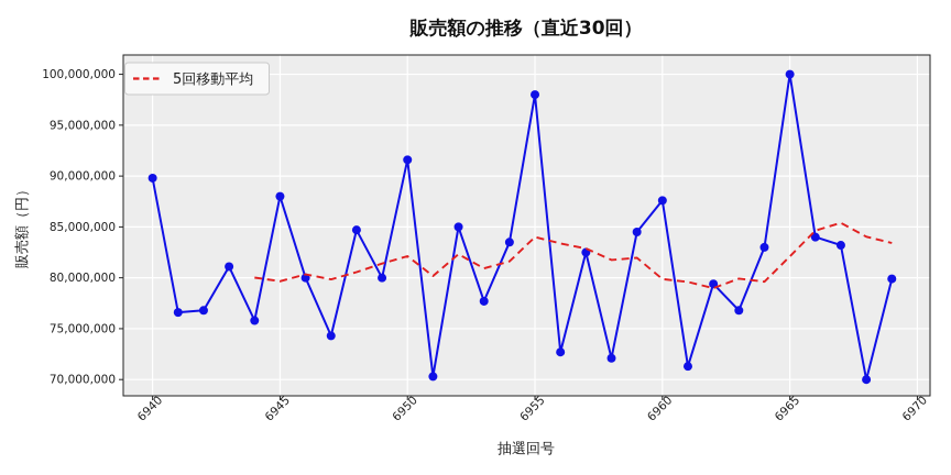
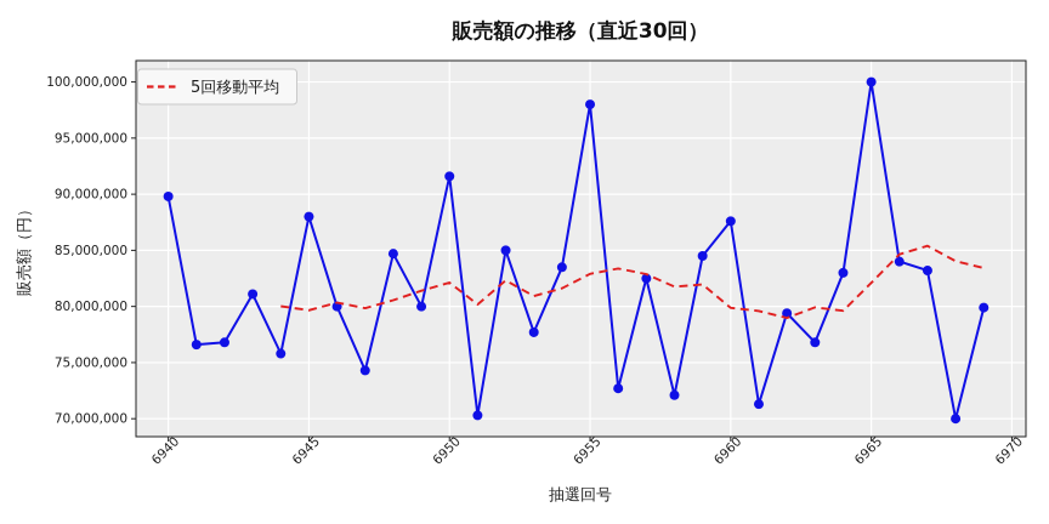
5回移動平均/6955: 84000000 -> 83000000
